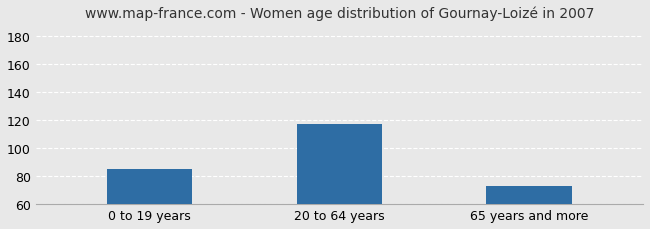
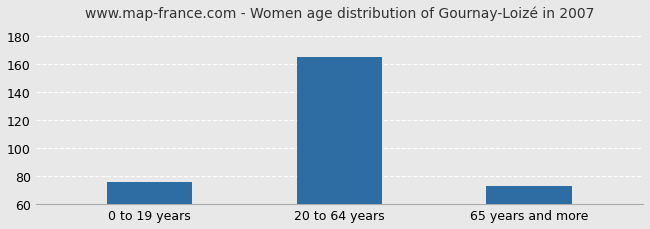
0 to 19 years: 85 -> 76
20 to 64 years: 117 -> 165
